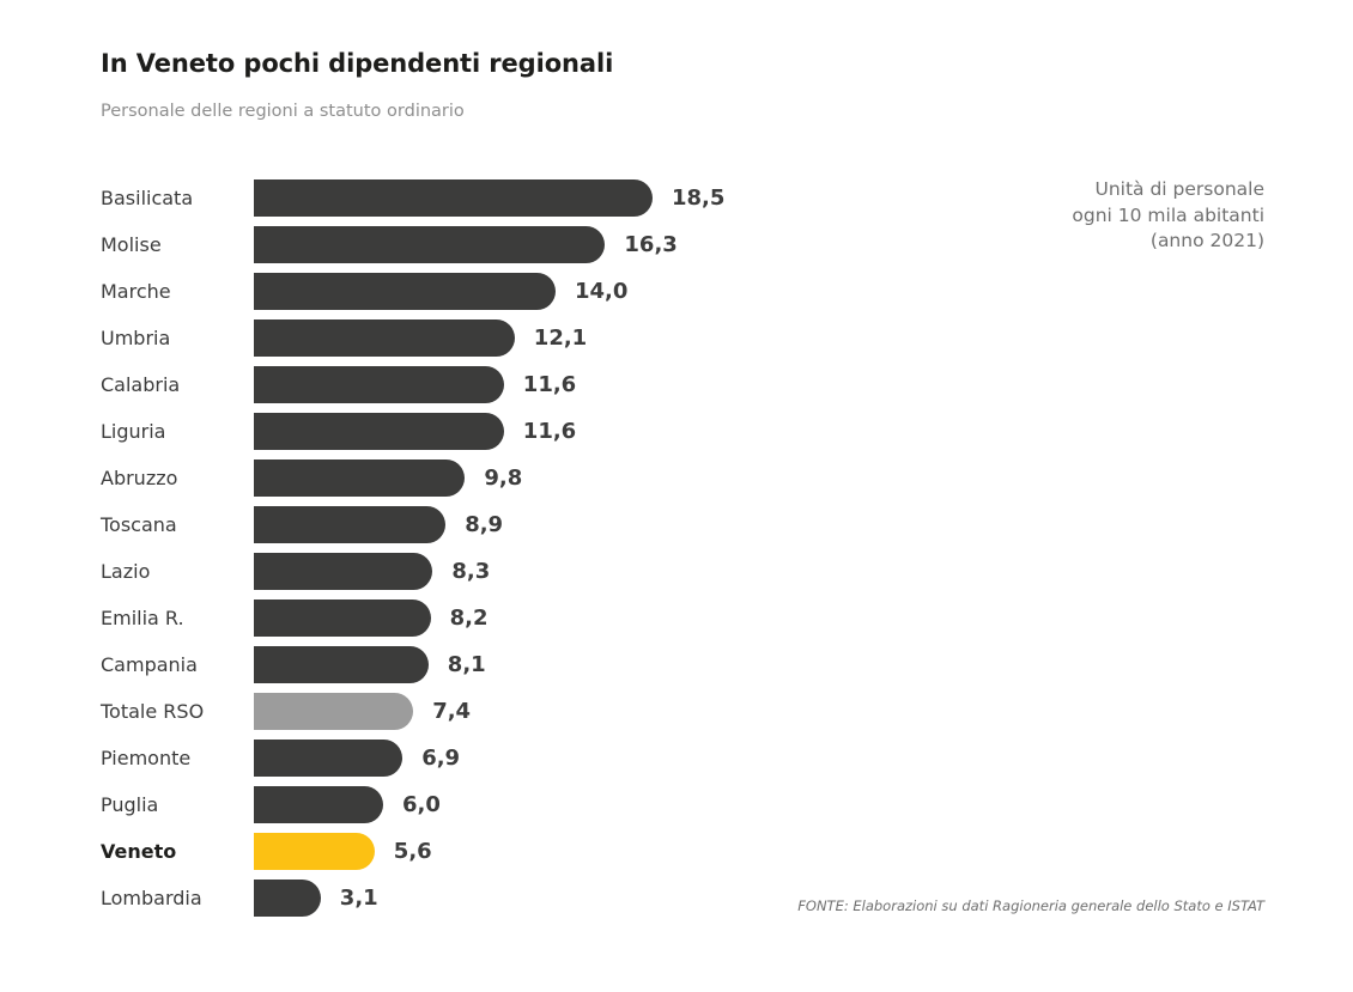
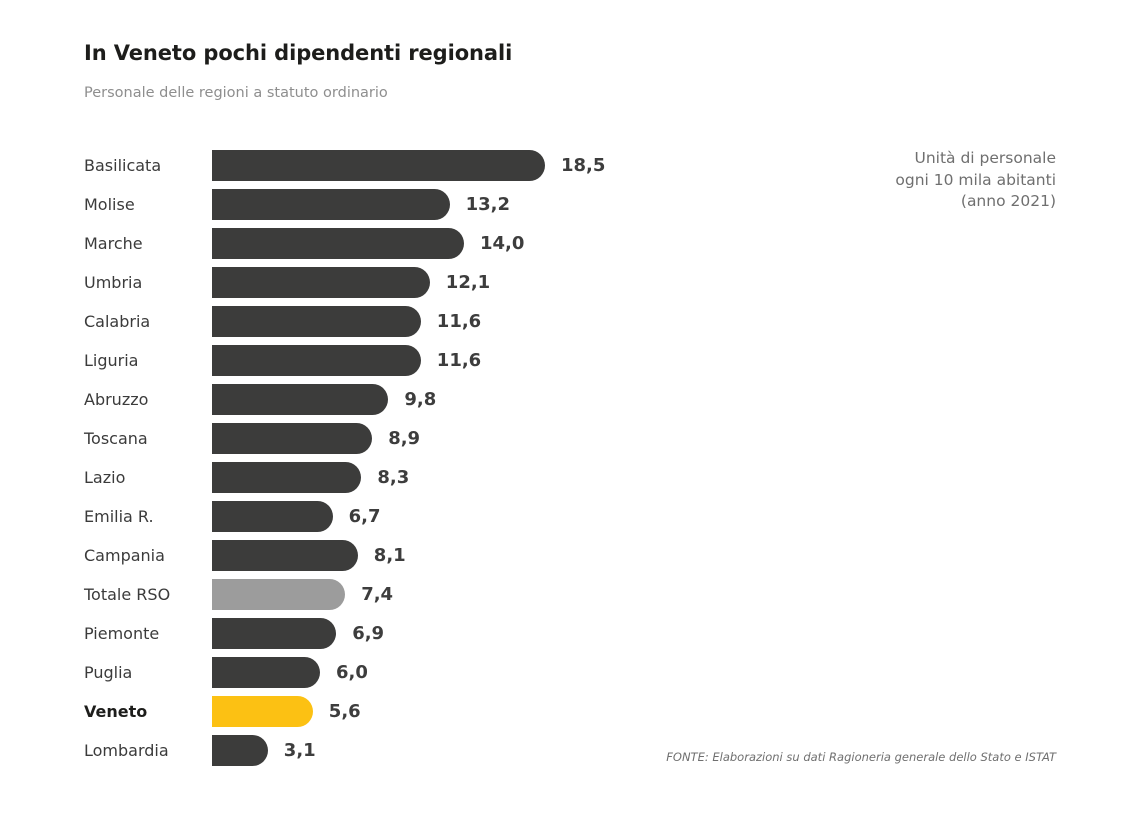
Molise: 16,3 -> 13,2
Emilia R.: 8,2 -> 6,7
